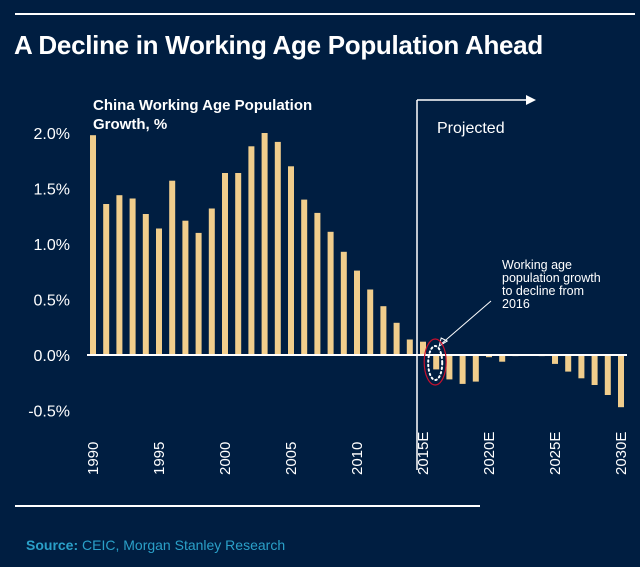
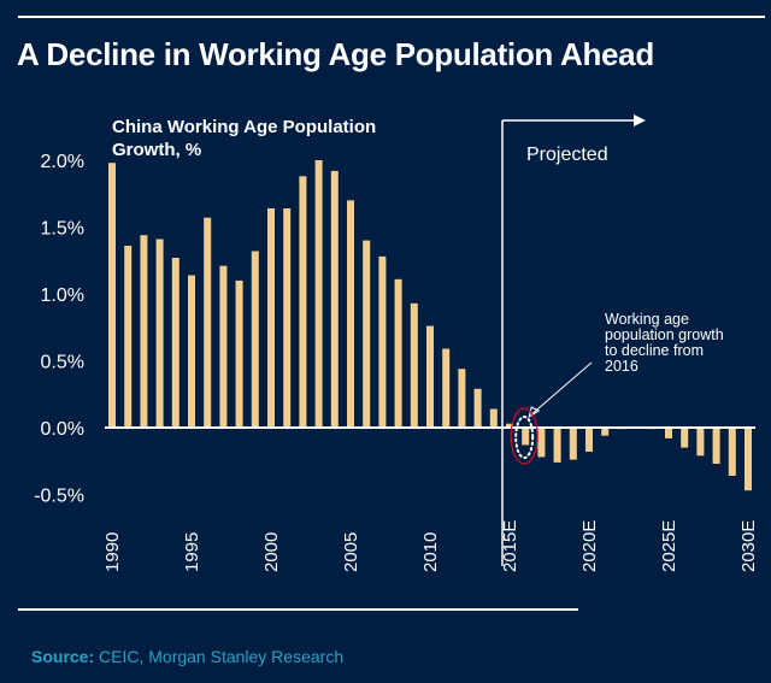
2015E: 0.12% -> 0.03%
2020E: -0.02% -> -0.18%
